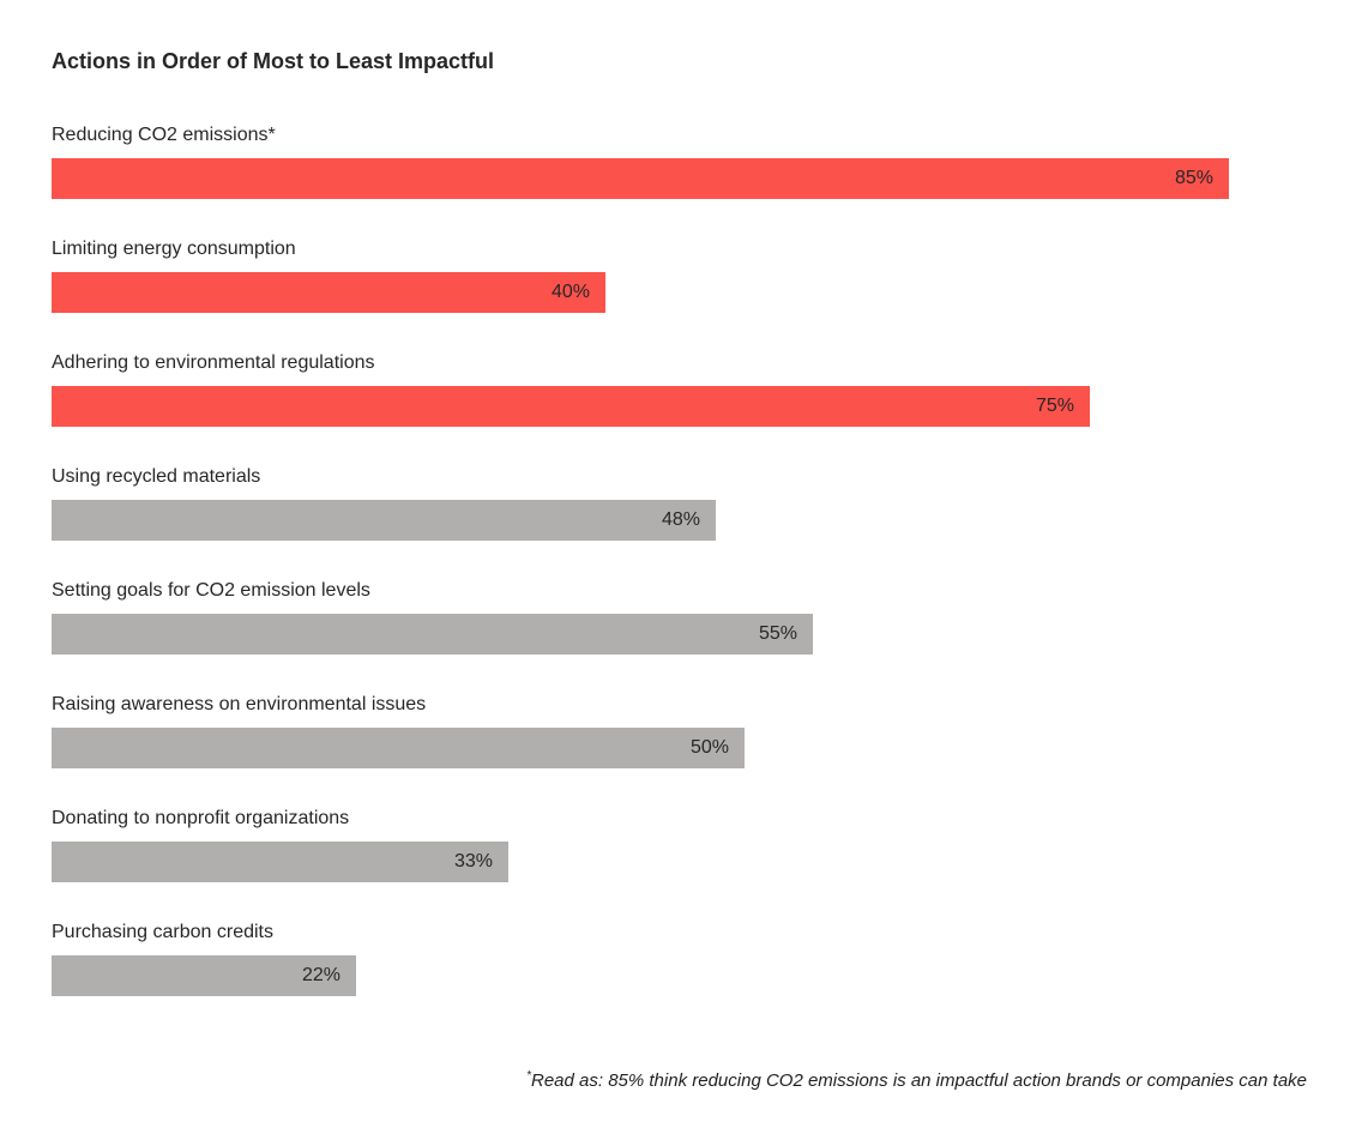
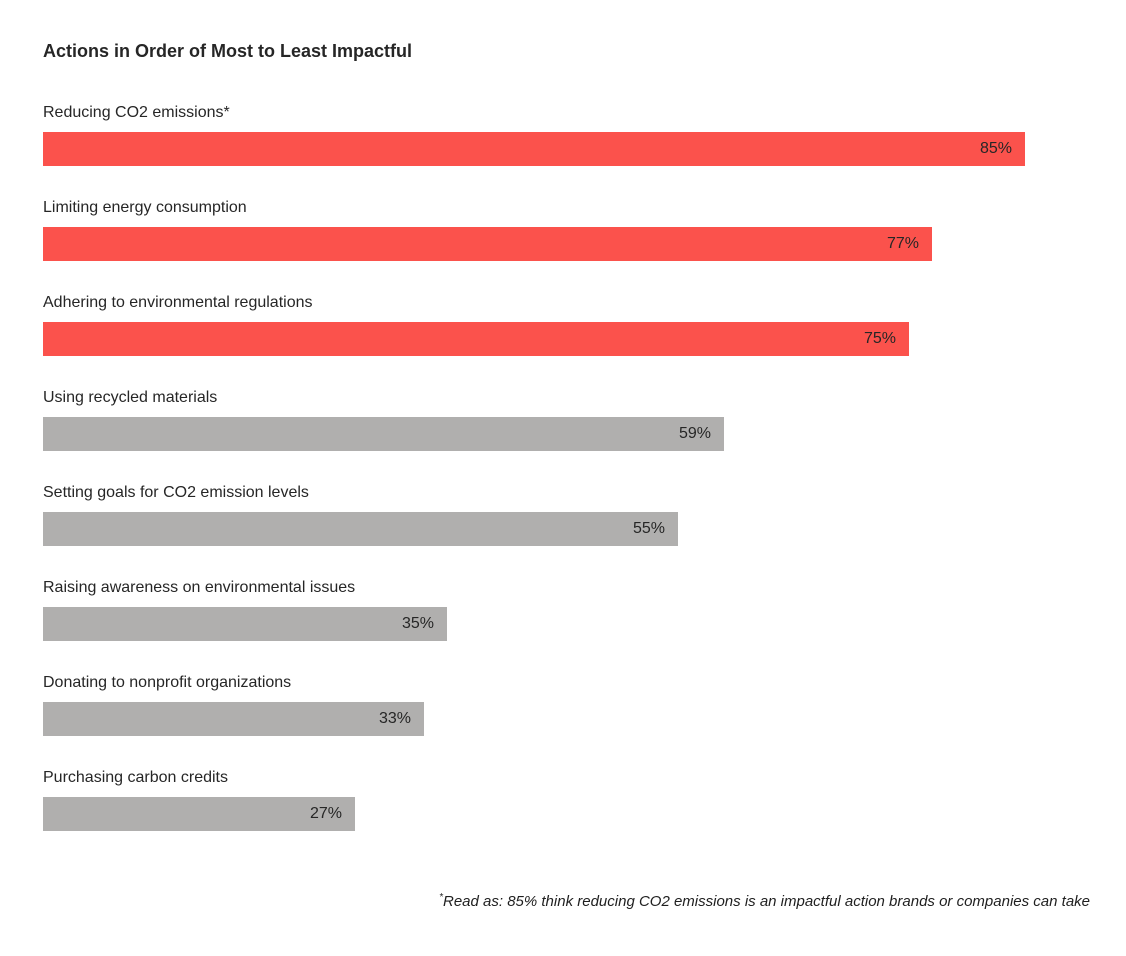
Limiting energy consumption: 40% -> 77%
Using recycled materials: 48% -> 59%
Raising awareness on environmental issues: 50% -> 35%
Purchasing carbon credits: 22% -> 27%
